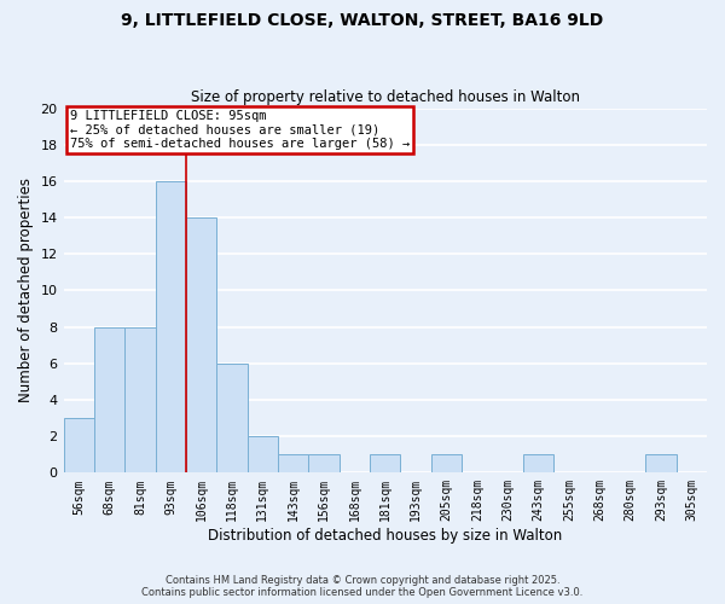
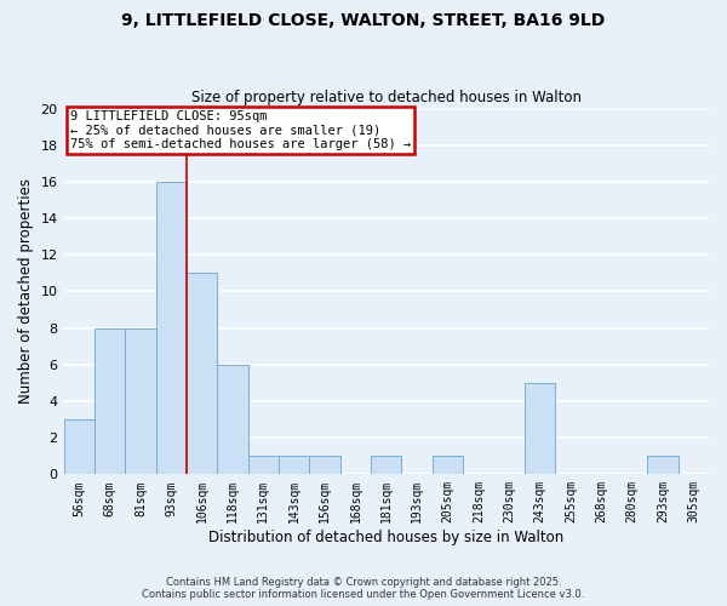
106sqm: 14 -> 11
131sqm: 2 -> 1
243sqm: 1 -> 5
